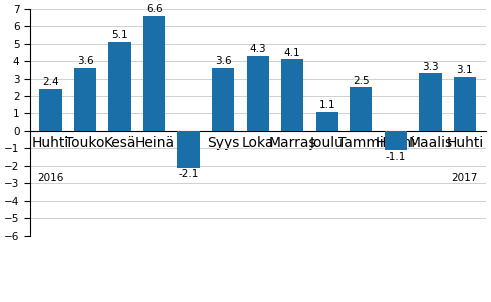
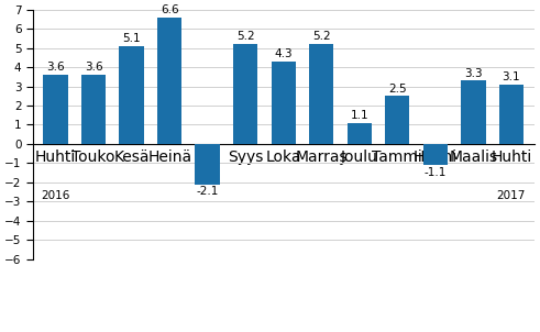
Huhti: 2.4 -> 3.6
Syys: 3.6 -> 5.2
Marras: 4.1 -> 5.2
